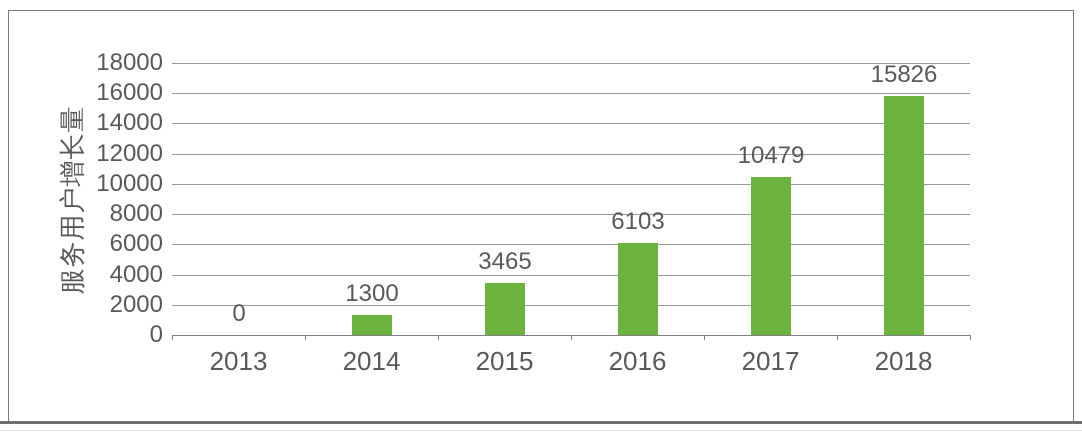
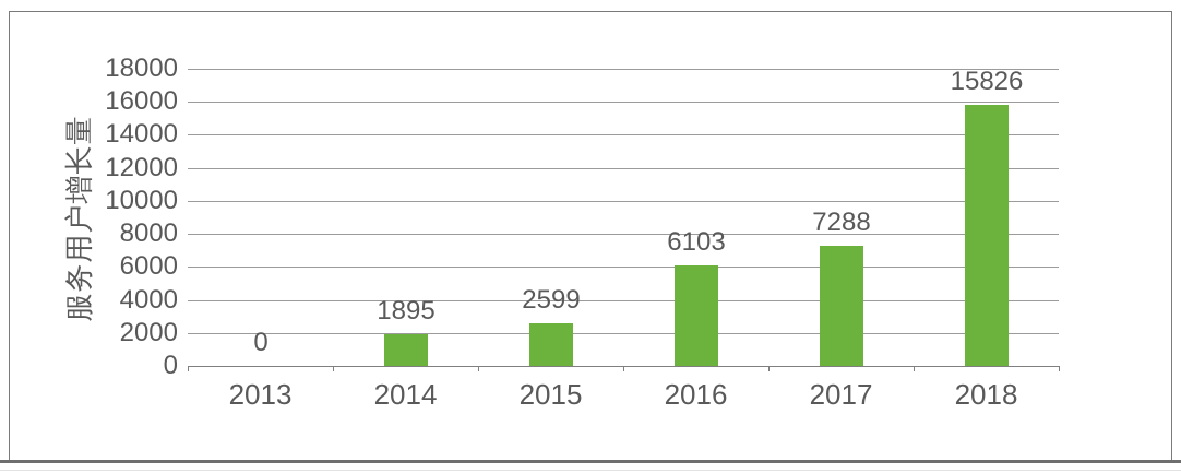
2014: 1300 -> 1895
2015: 3465 -> 2599
2017: 10479 -> 7288
